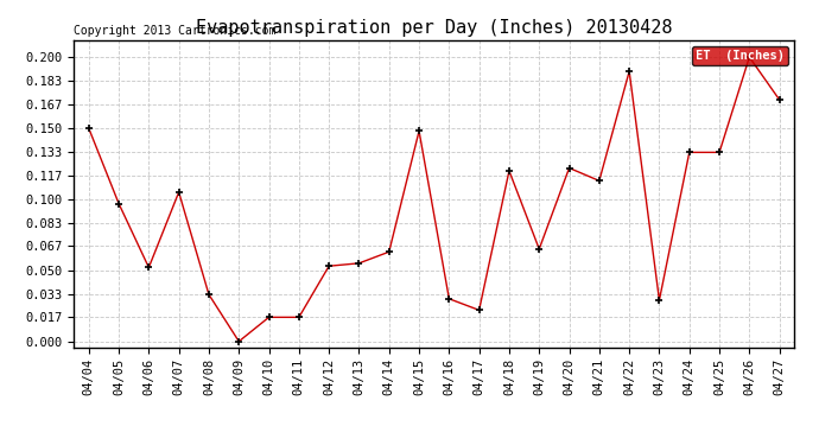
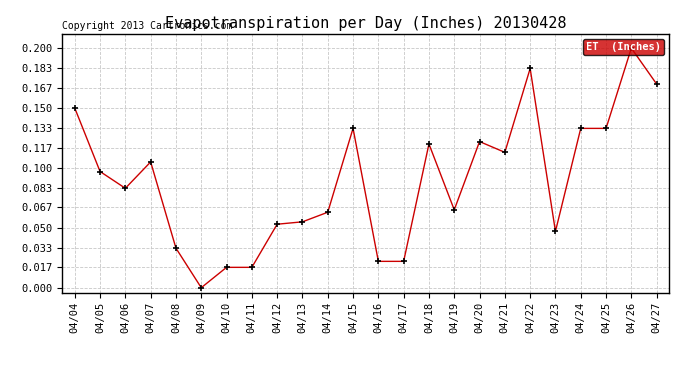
04/06: 0.052 -> 0.083
04/15: 0.148 -> 0.133
04/16: 0.030 -> 0.022
04/22: 0.190 -> 0.183
04/23: 0.029 -> 0.047
